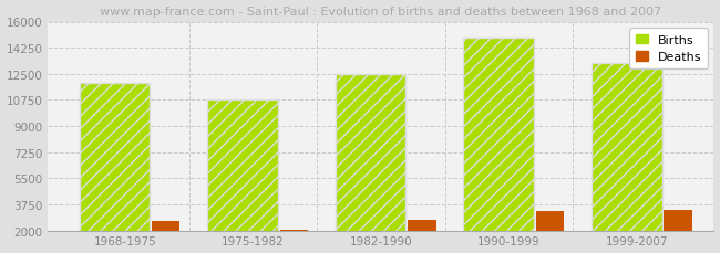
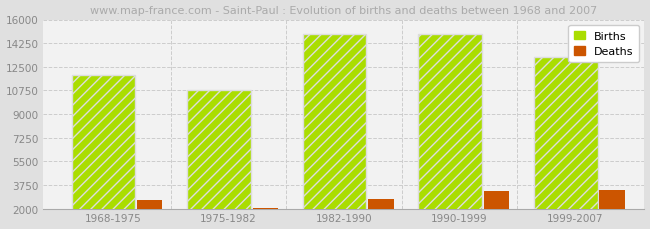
Births/1982-1990: 12500 -> 14900
